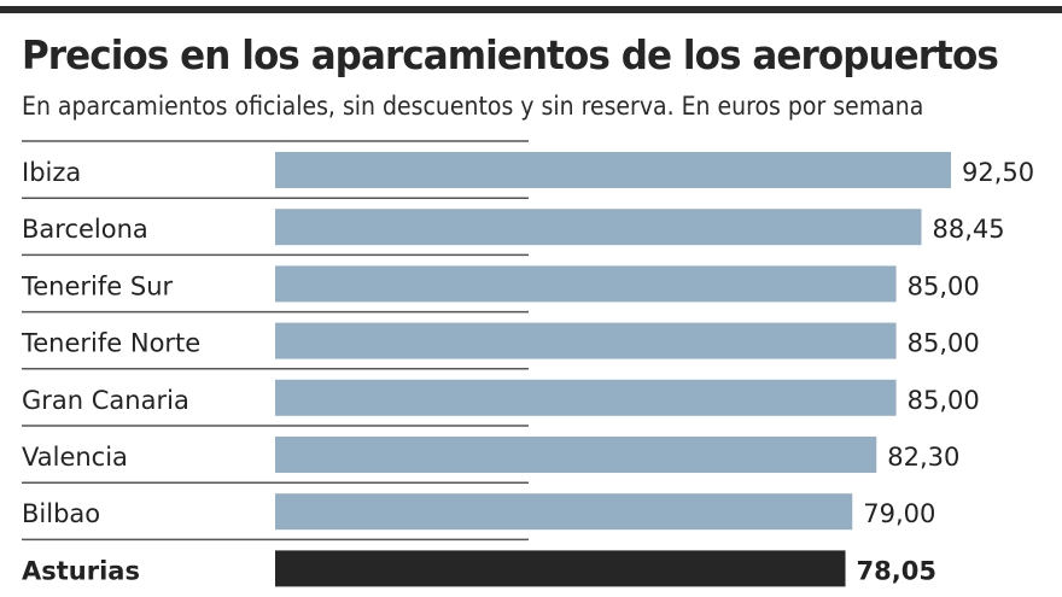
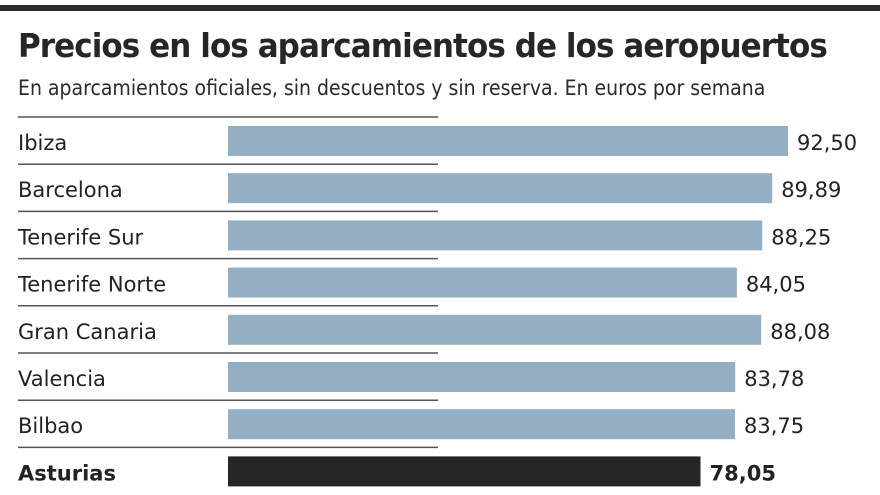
Barcelona: 88,45 -> 89,89
Tenerife Sur: 85,00 -> 88,25
Tenerife Norte: 85,00 -> 84,05
Gran Canaria: 85,00 -> 88,08
Valencia: 82,30 -> 83,78
Bilbao: 79,00 -> 83,75
